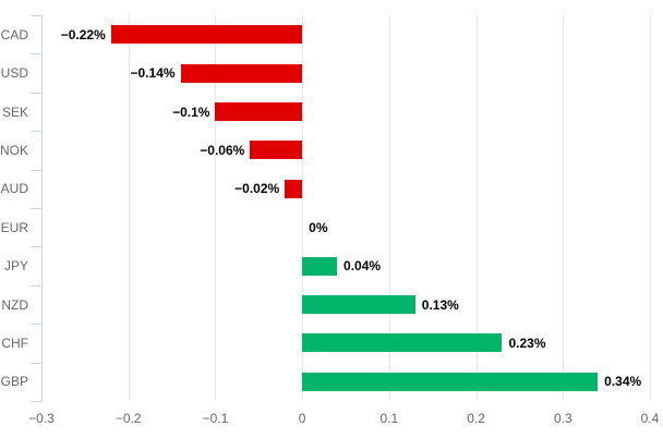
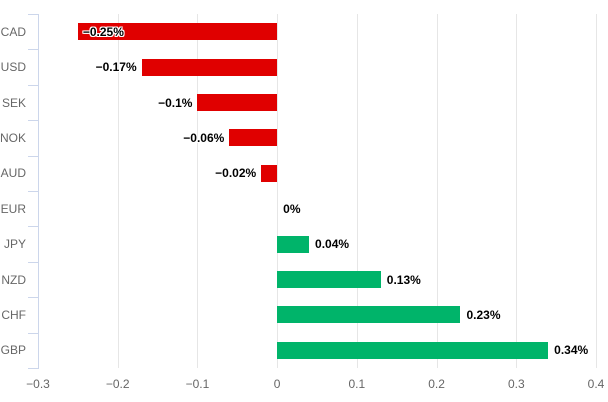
CAD: −0.22% -> −0.25%
USD: −0.14% -> −0.17%
